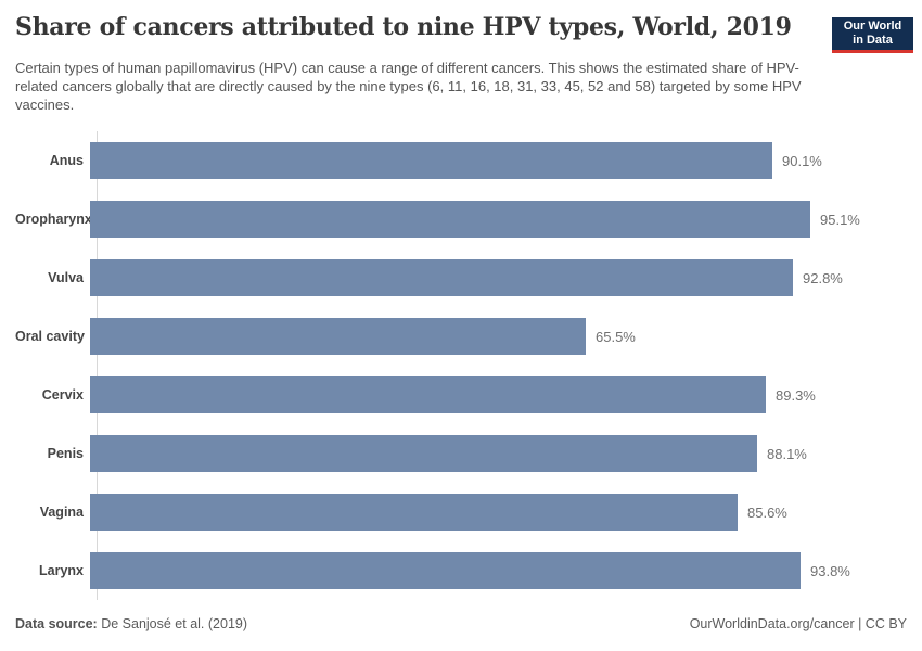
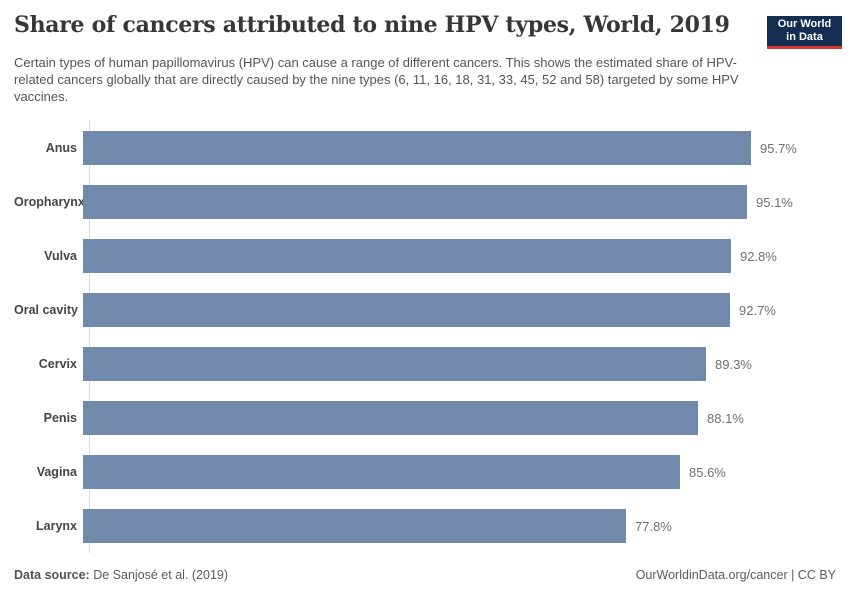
Anus: 90.1% -> 95.7%
Oral cavity: 65.5% -> 92.7%
Larynx: 93.8% -> 77.8%
